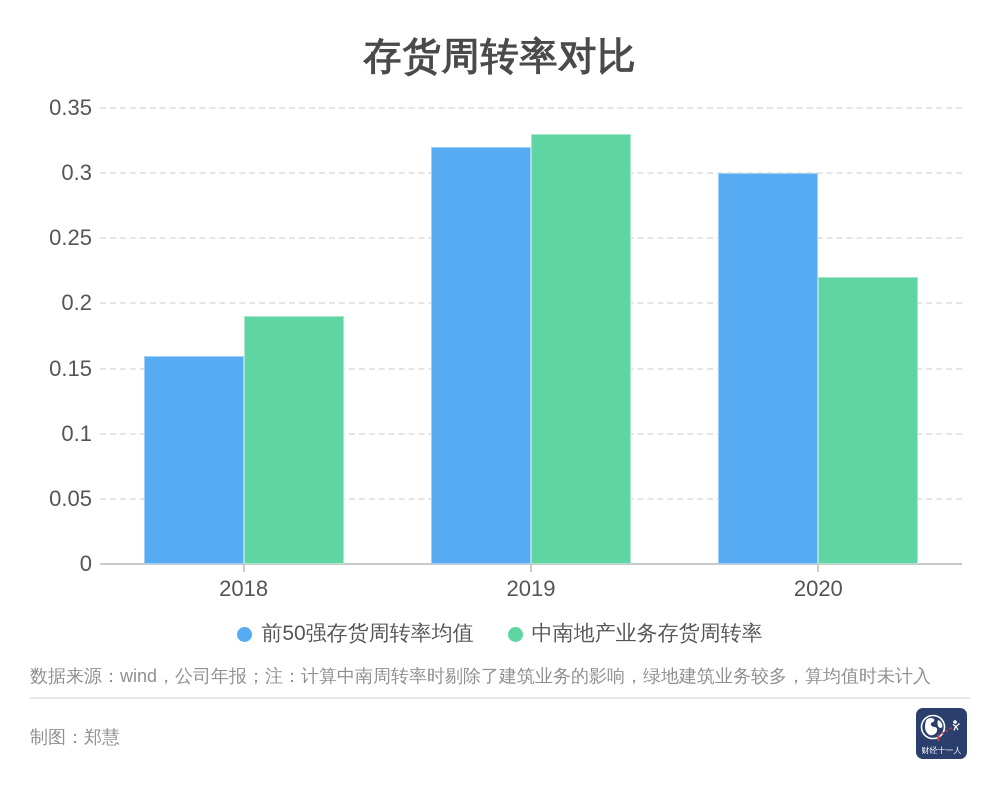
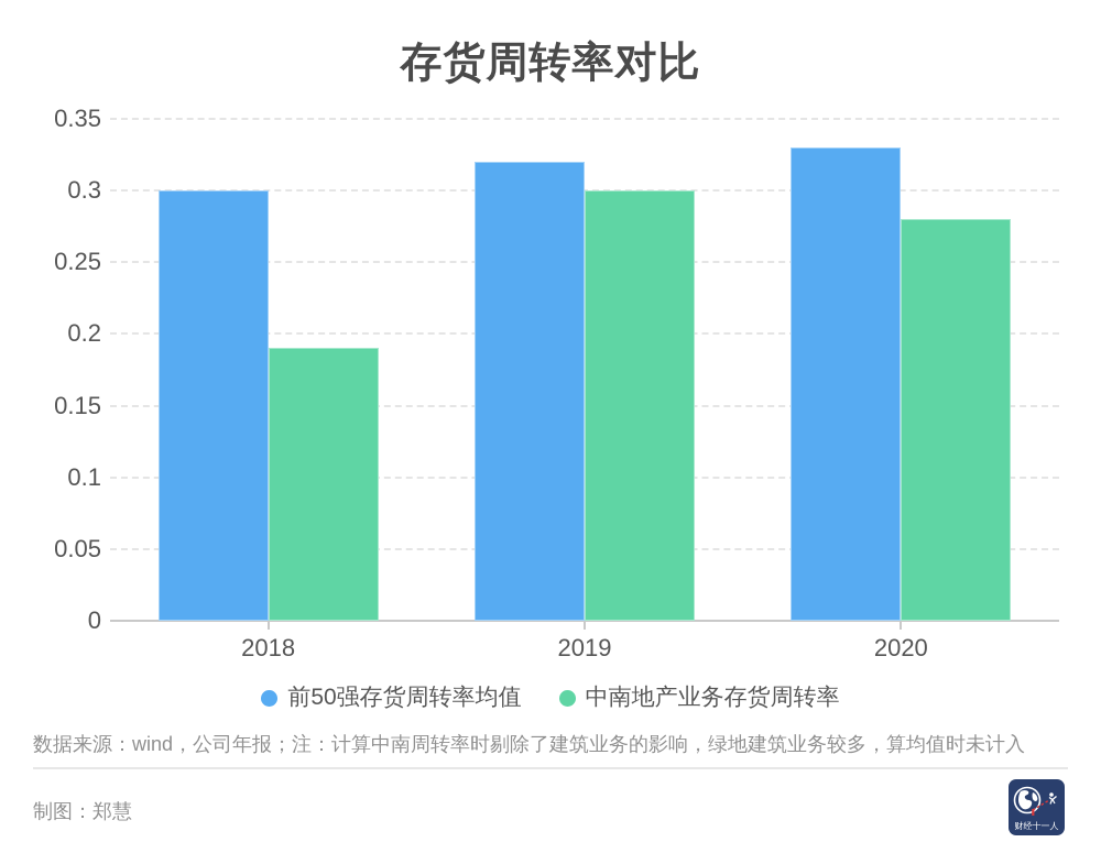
前50强存货周转率均值/2018: 0.16 -> 0.30
中南地产业务存货周转率/2019: 0.33 -> 0.30
前50强存货周转率均值/2020: 0.30 -> 0.33
中南地产业务存货周转率/2020: 0.22 -> 0.28
